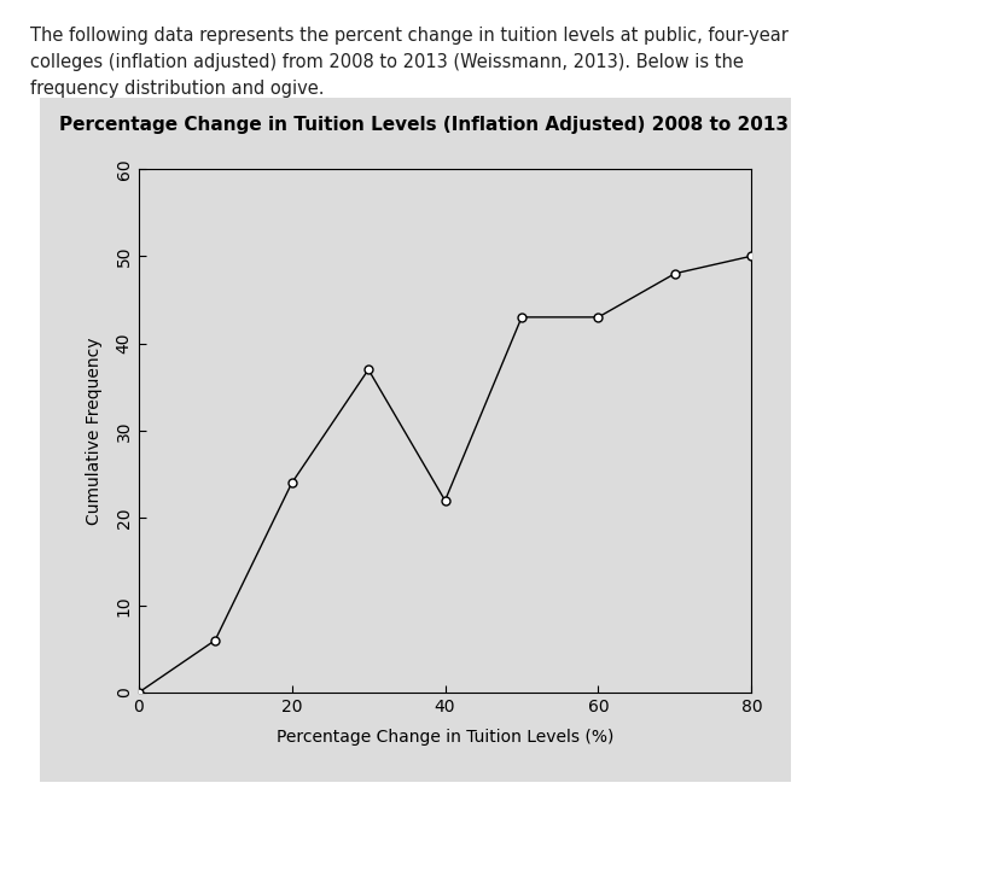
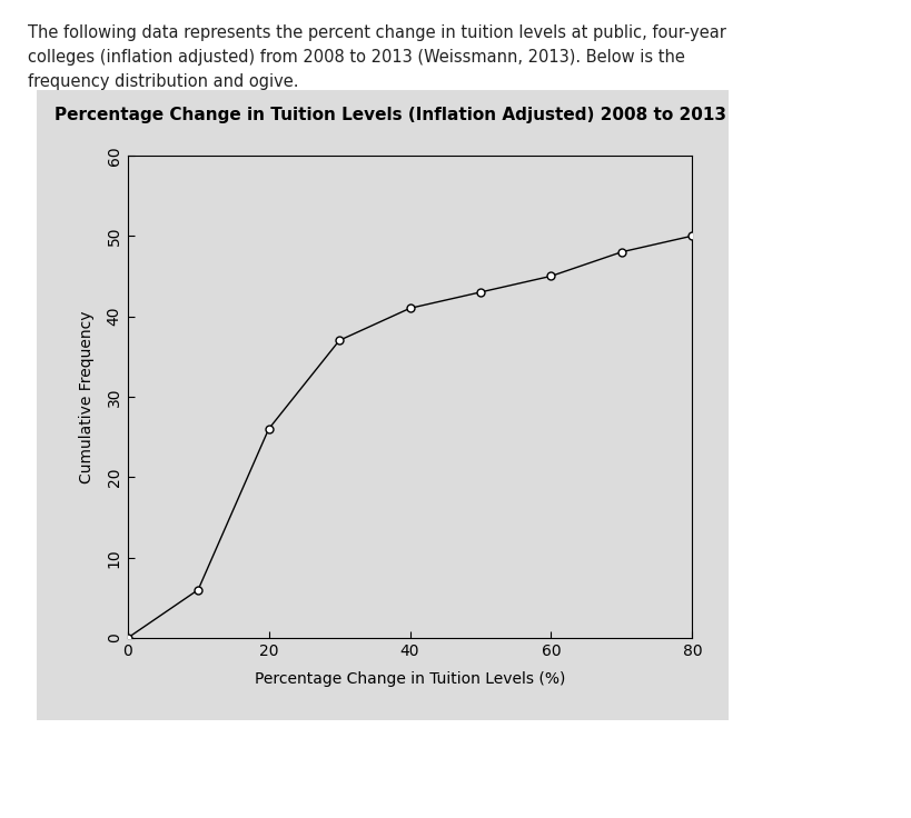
20: 24 -> 26
40: 22 -> 41
60: 43 -> 45
